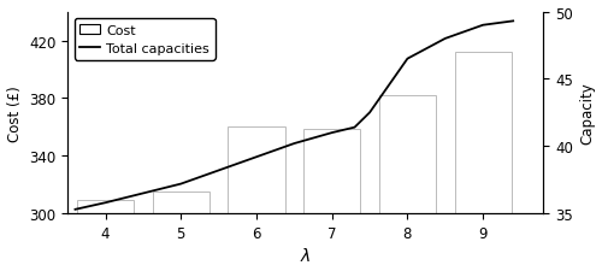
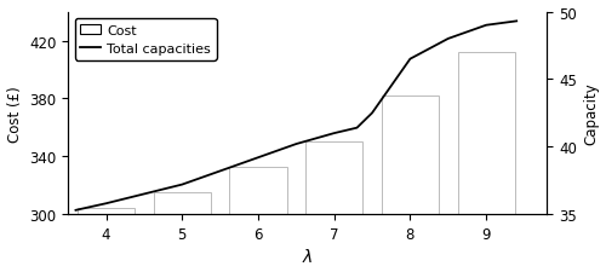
Cost/4: 309 -> 304
Cost/6: 360 -> 333
Cost/7: 359 -> 350
